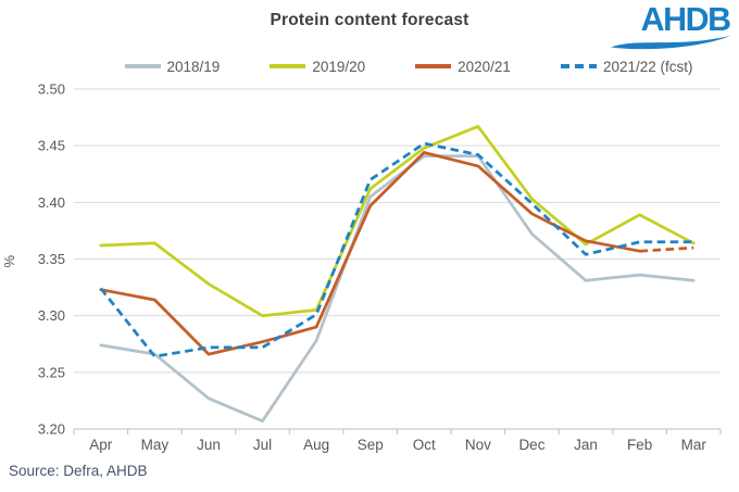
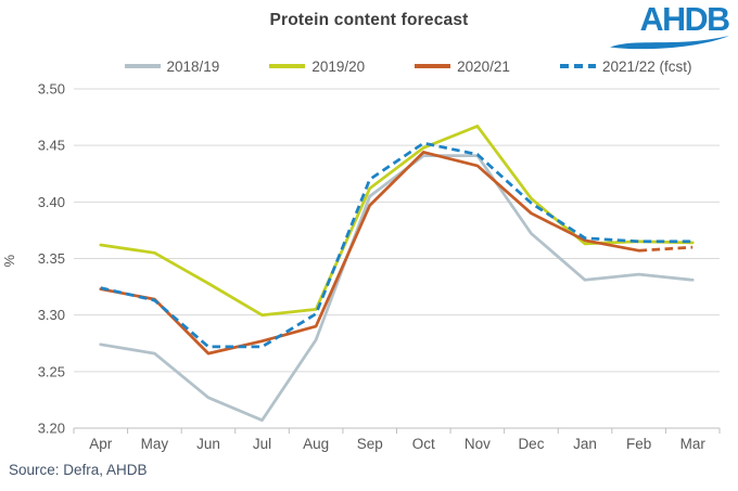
2019/20/May: 3.364 -> 3.355
2021/22 (fcst)/May: 3.264 -> 3.313
2021/22 (fcst)/Jan: 3.354 -> 3.368
2019/20/Feb: 3.389 -> 3.365
